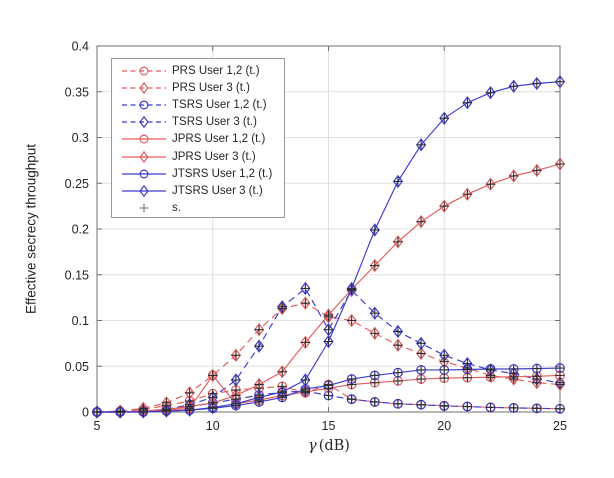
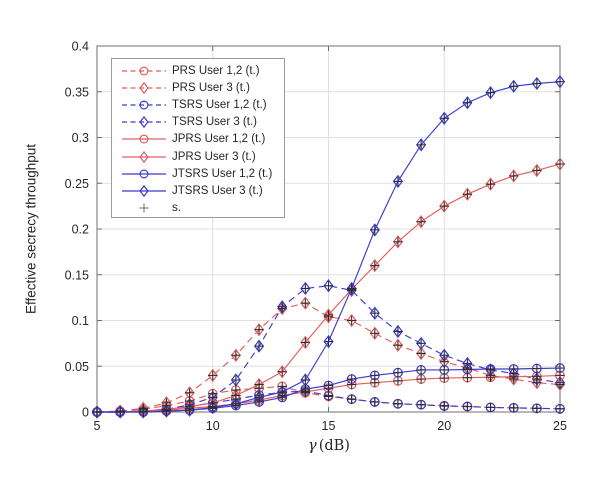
JPRS User 1,2 (t.)/10: 0.04 -> 0.01
PRS User 1,2 (t.)/15: 0.03 -> 0.02
TSRS User 3 (t.)/15: 0.09 -> 0.14
